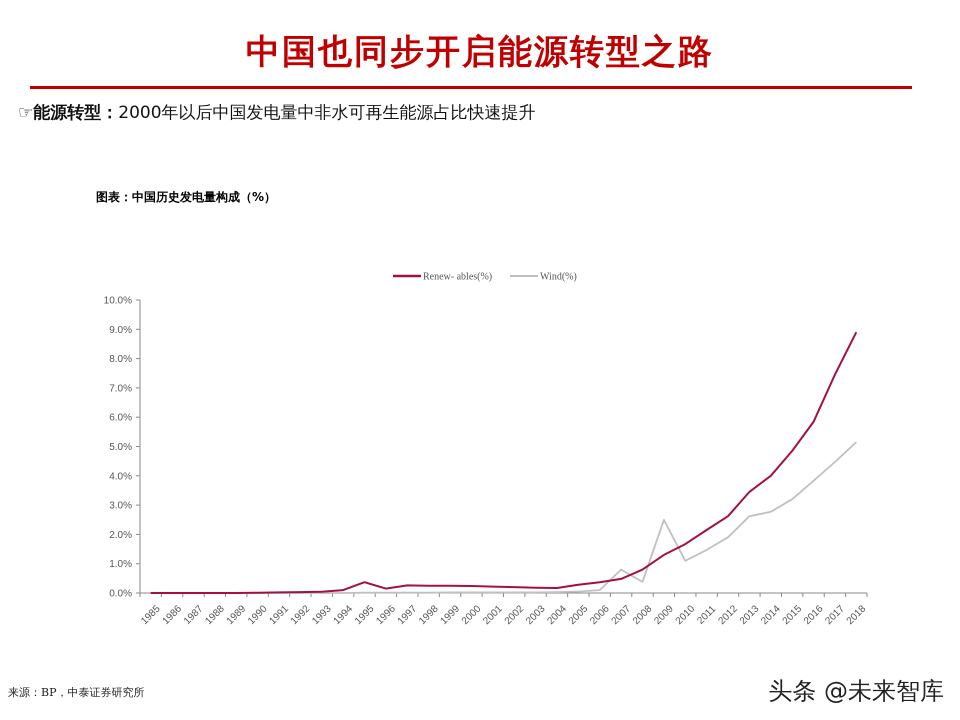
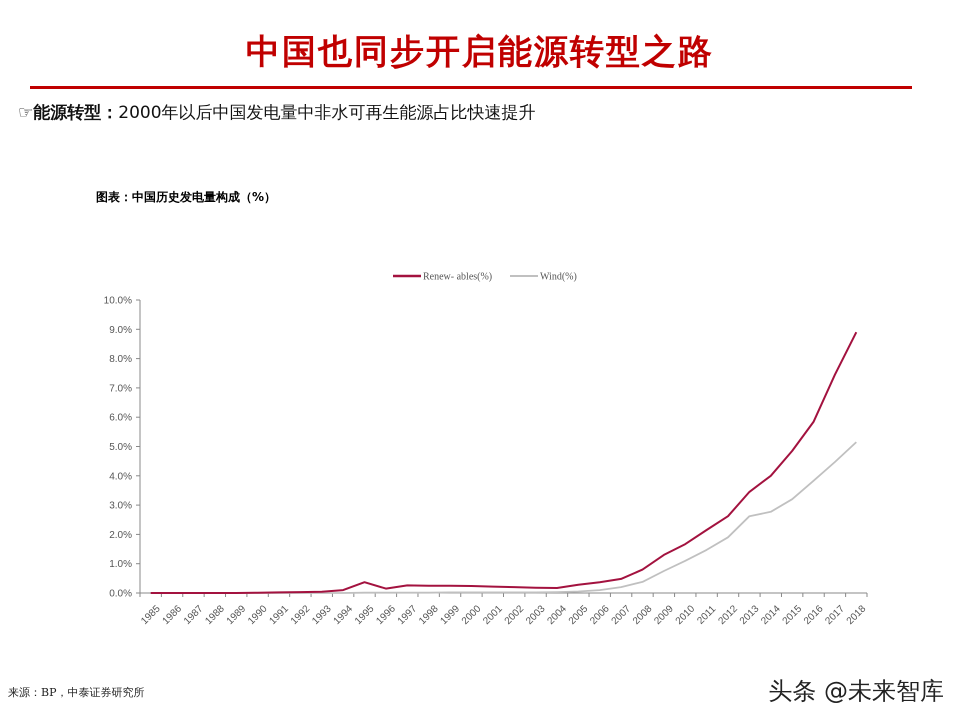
Wind(%)/2007: 0.8% -> 0.2%
Wind(%)/2009: 2.5% -> 0.8%
